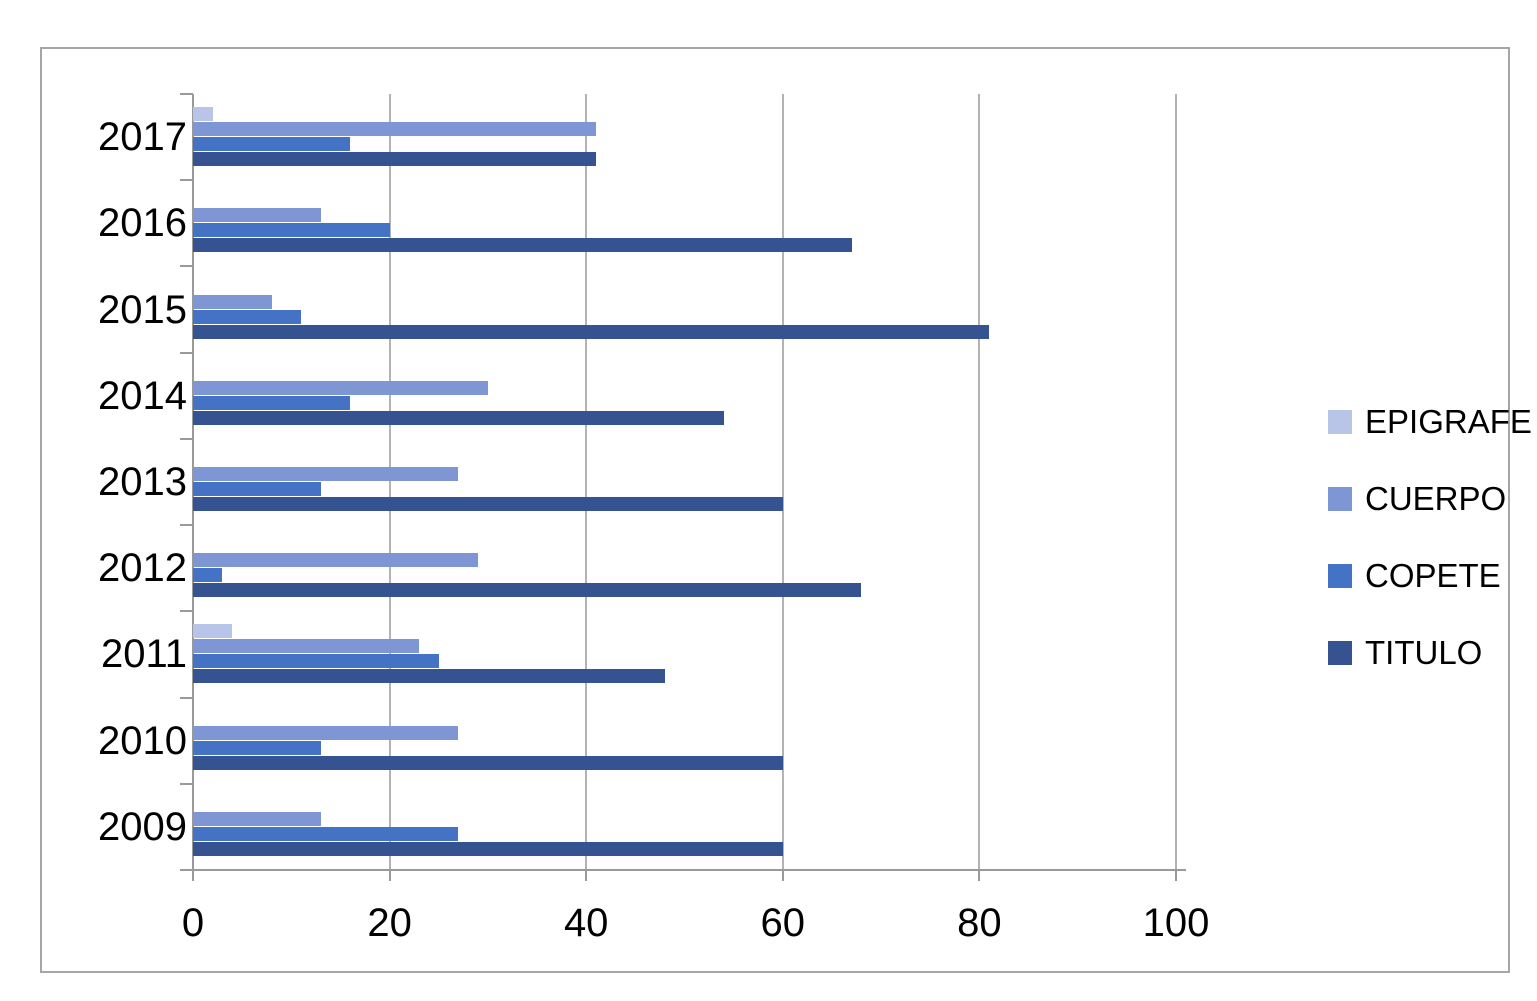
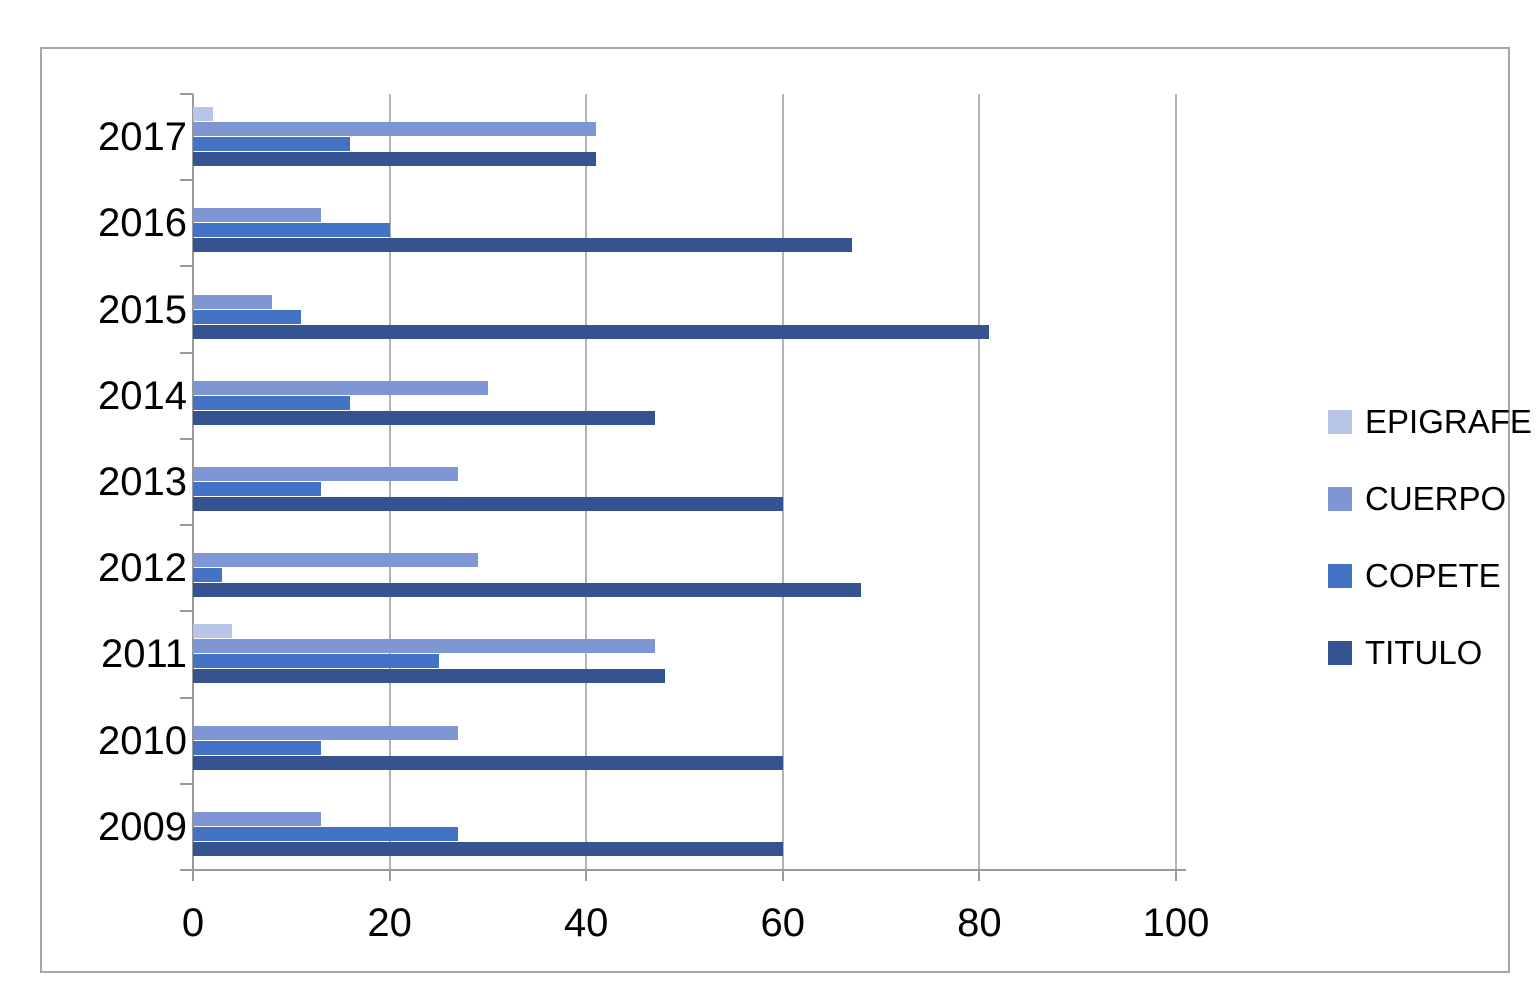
TITULO/2014: 54 -> 47
CUERPO/2011: 23 -> 47
